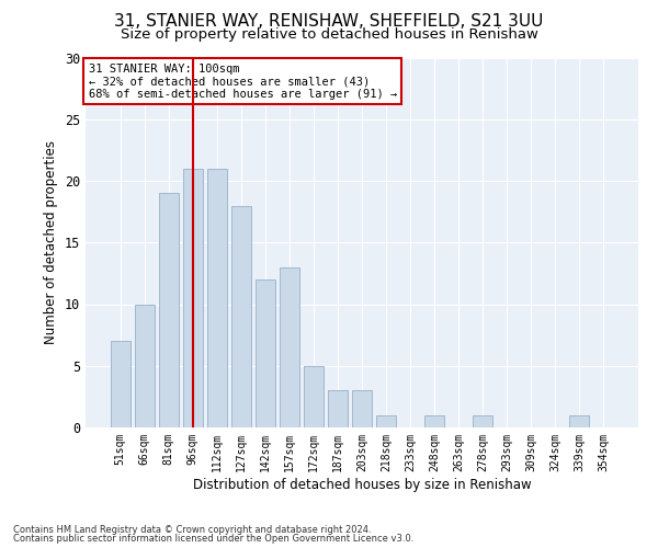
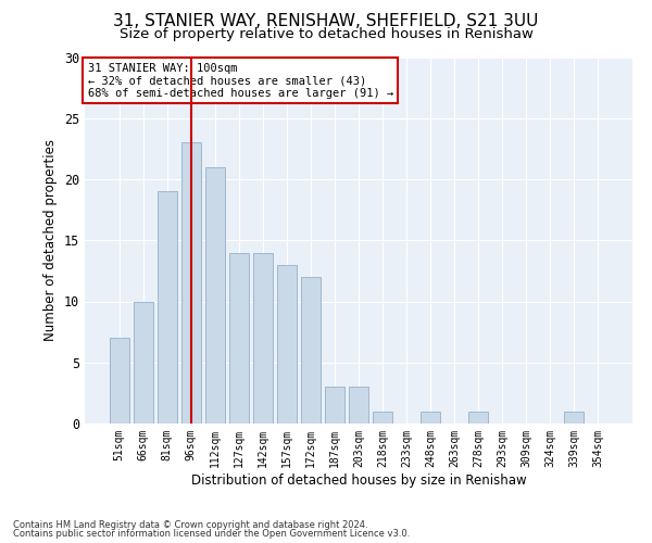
96sqm: 21 -> 23
127sqm: 18 -> 14
142sqm: 12 -> 14
172sqm: 5 -> 12
